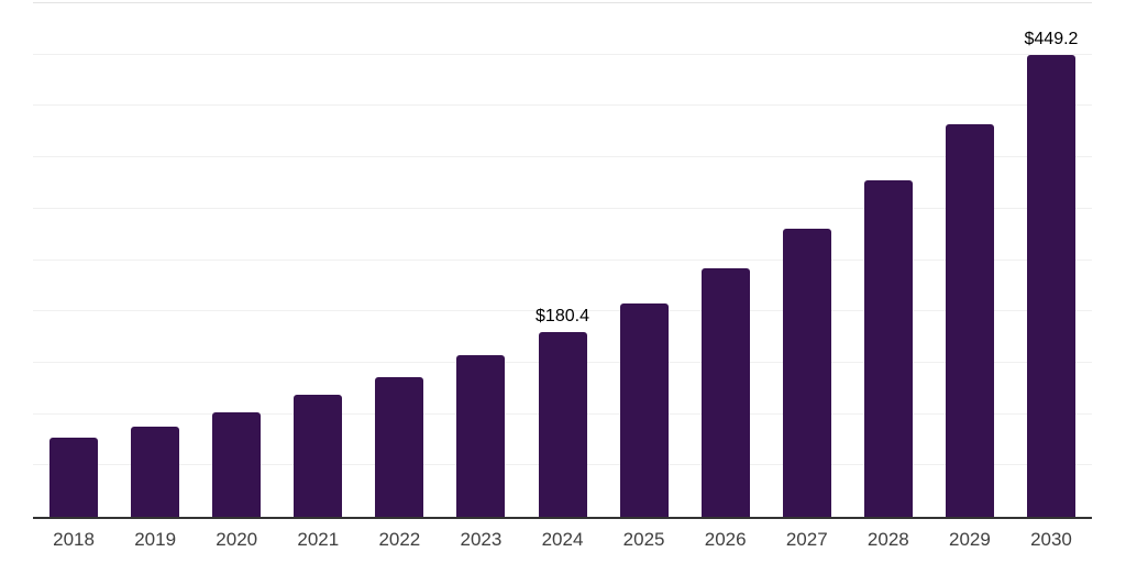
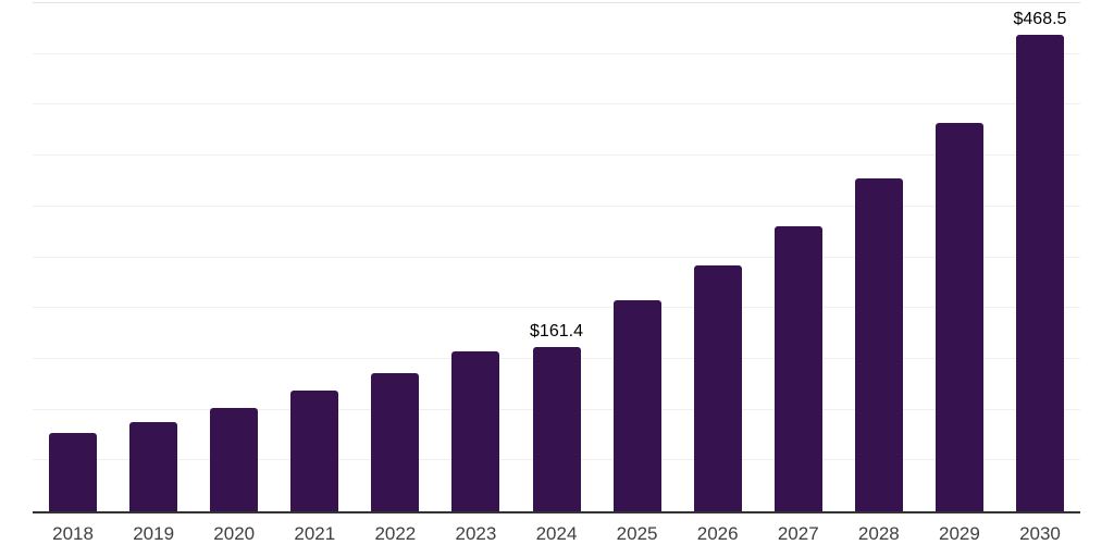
2024: $180.4 -> $161.4
2030: $449.2 -> $468.5
